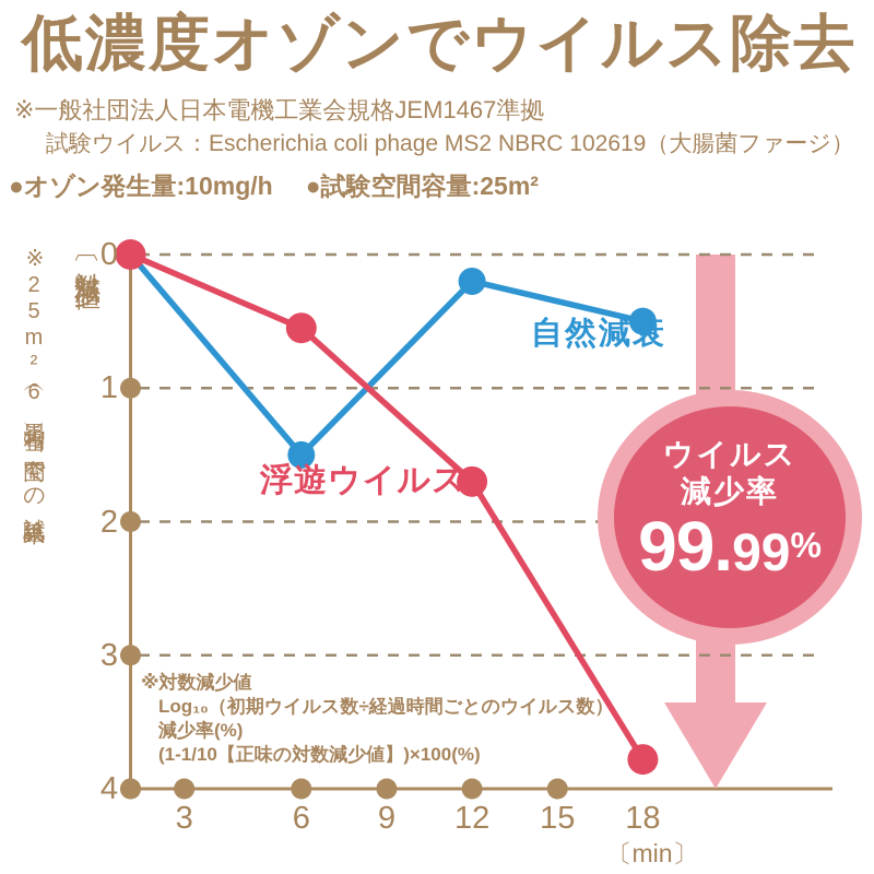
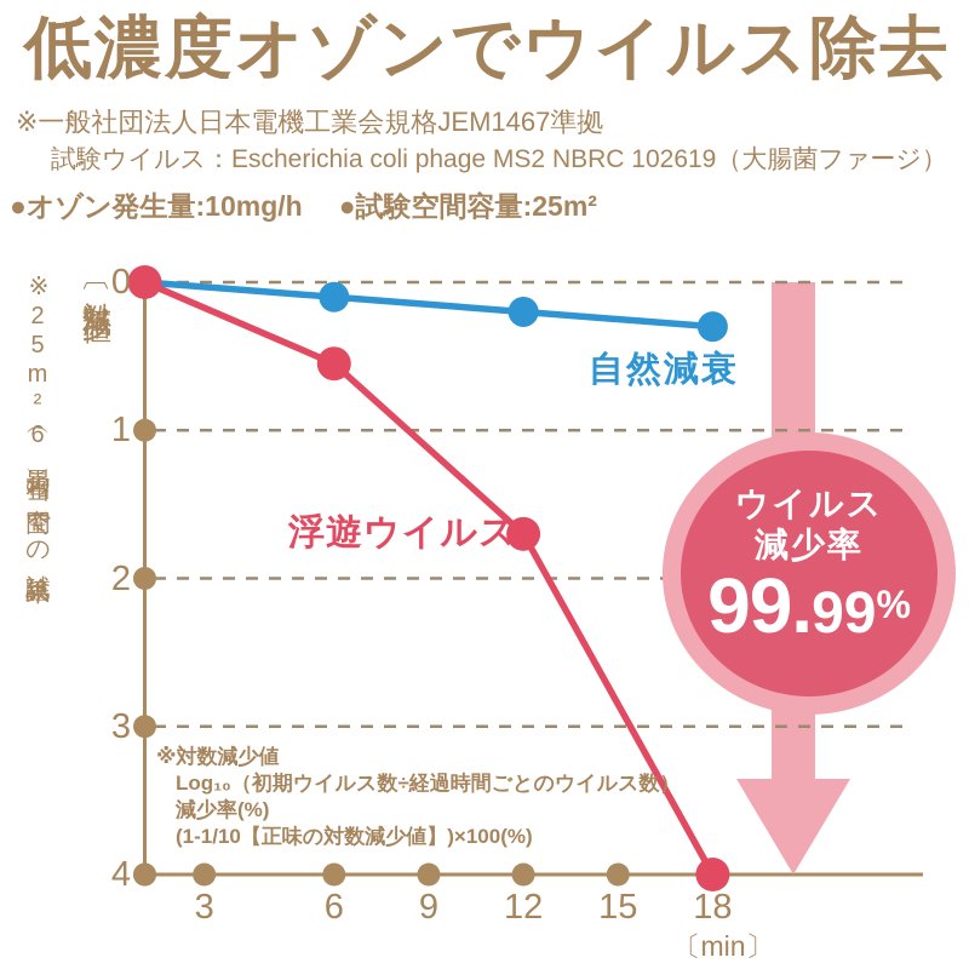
自然減衰/6: 1.5 -> 0.1
自然減衰/18: 0.5 -> 0.3
浮遊ウイルス/18: 3.78 -> 4.00
